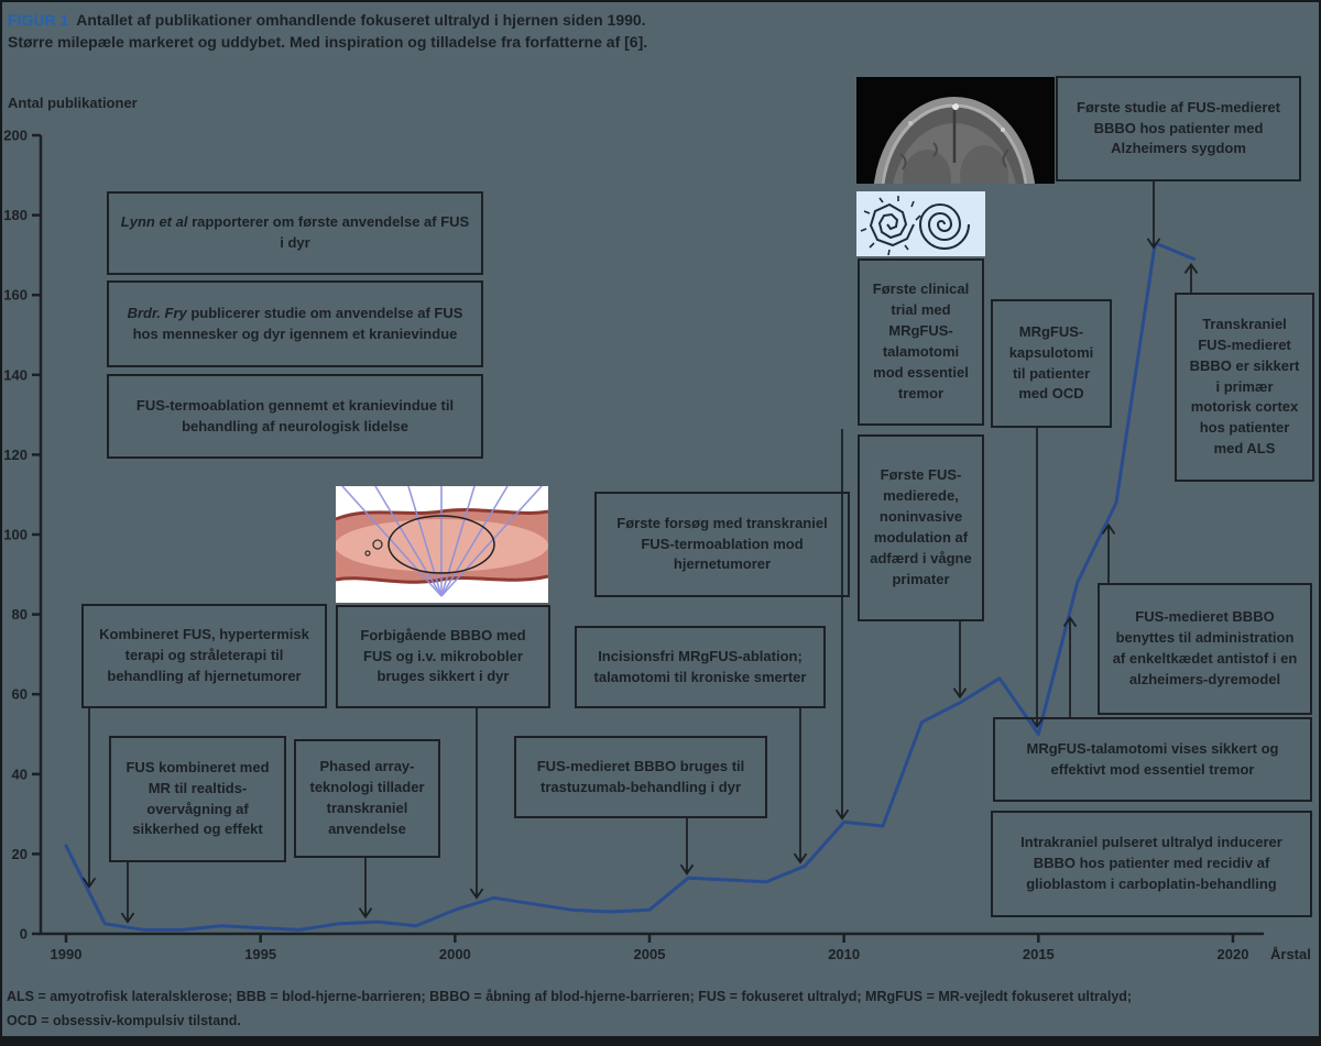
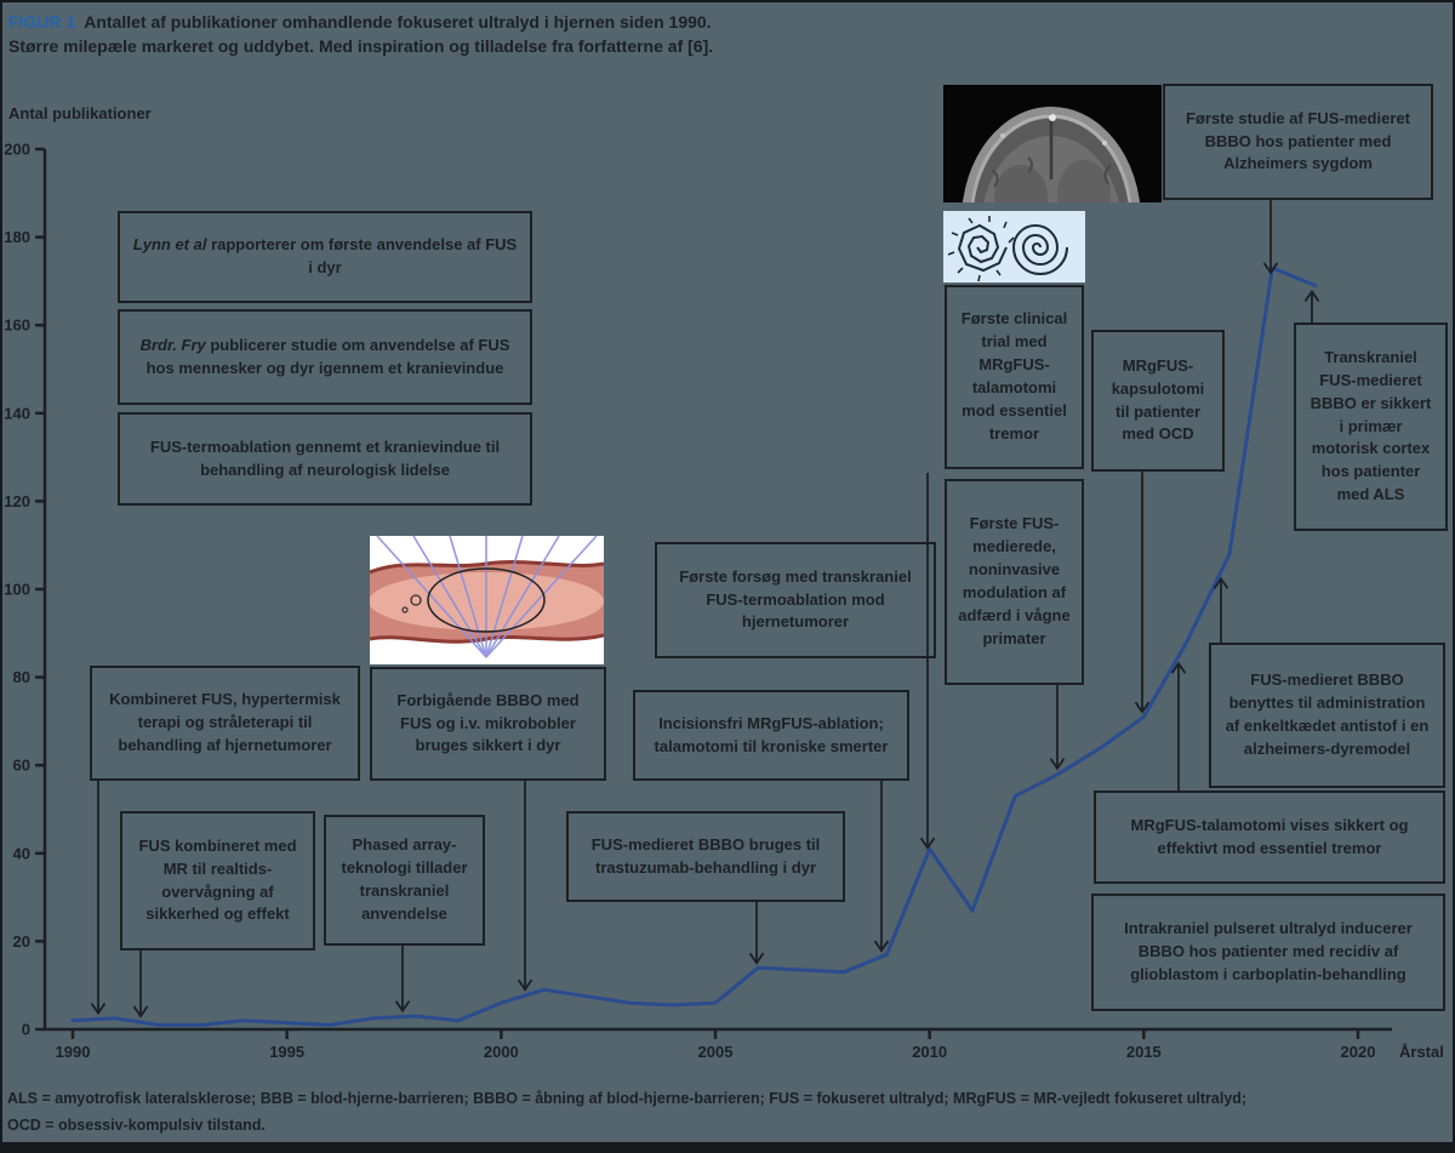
1990: 22 -> 2
2010: 28 -> 41
2015: 50 -> 71
